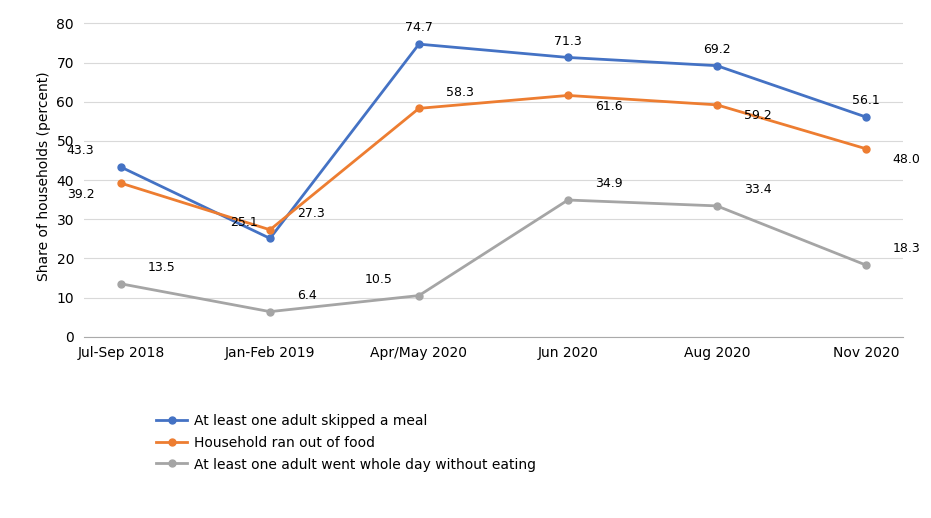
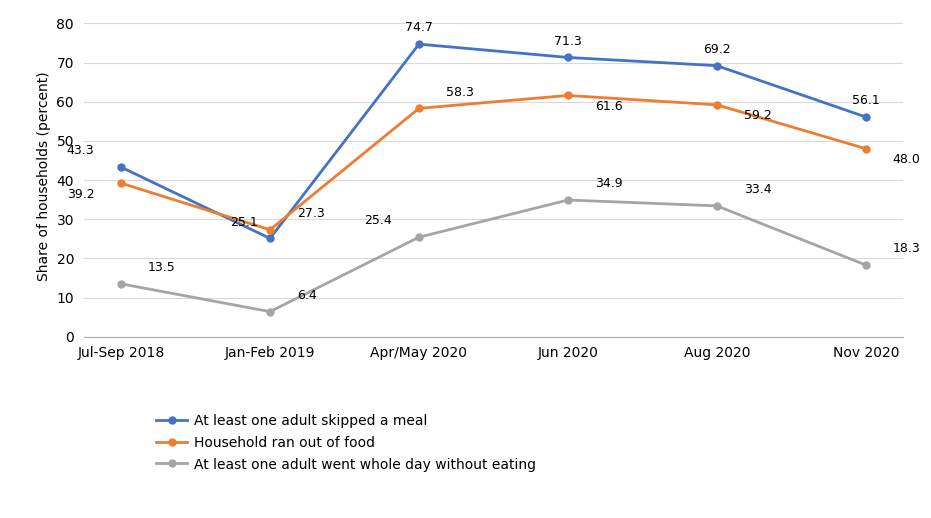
At least one adult went whole day without eating/Apr/May 2020: 10.5 -> 25.4
